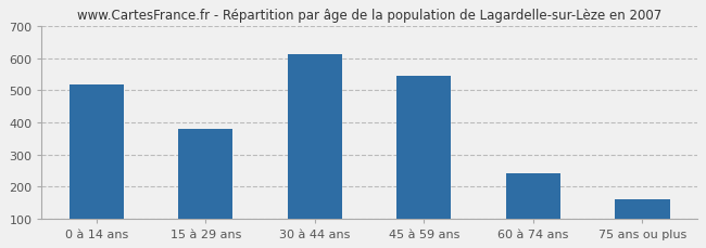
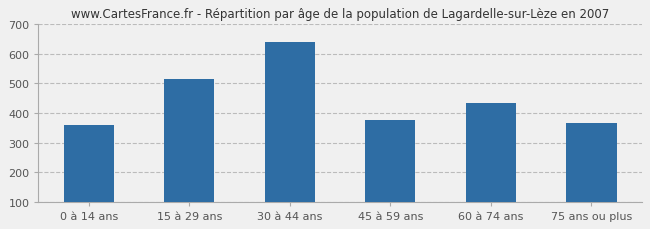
0 à 14 ans: 517 -> 360
15 à 29 ans: 381 -> 515
30 à 44 ans: 614 -> 640
45 à 59 ans: 547 -> 375
60 à 74 ans: 241 -> 435
75 ans ou plus: 160 -> 365
